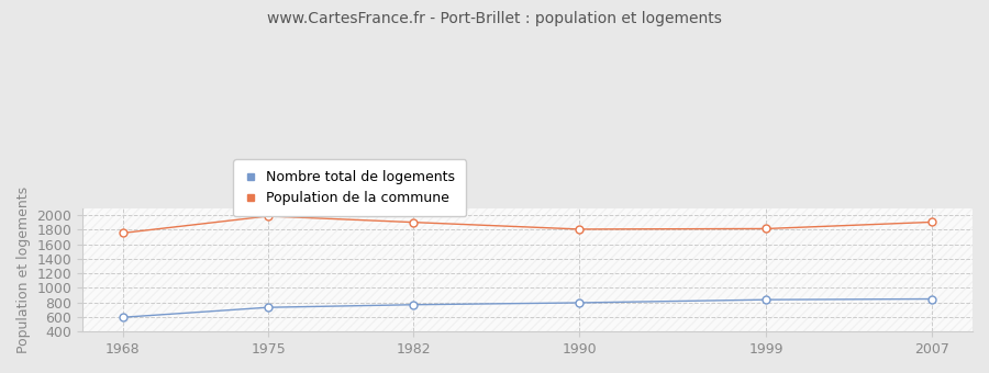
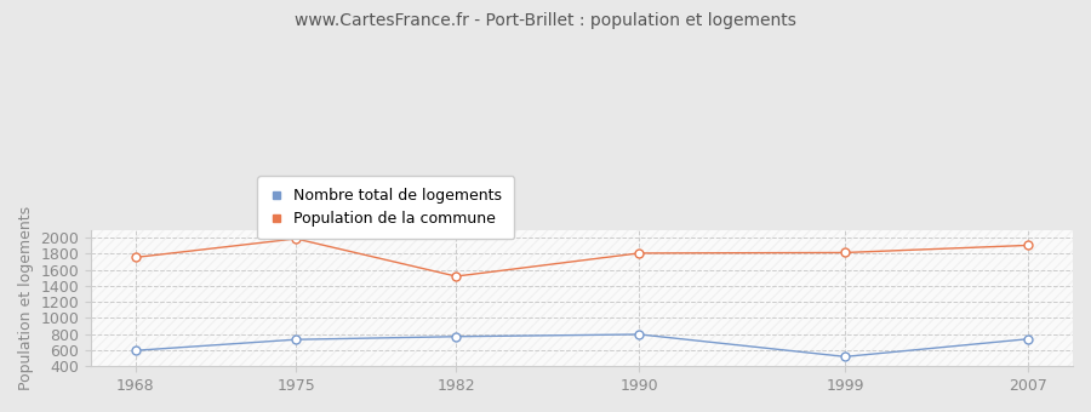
Population de la commune/1982: 1900 -> 1520
Nombre total de logements/1999: 840 -> 520
Nombre total de logements/2007: 850 -> 740
